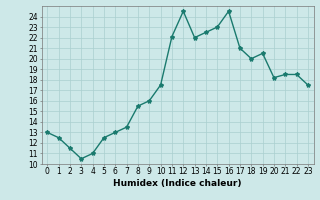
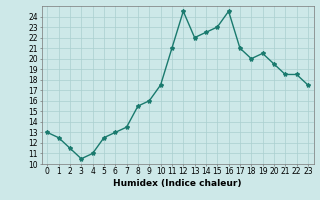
11: 22.1 -> 21.0
20: 18.2 -> 19.5
